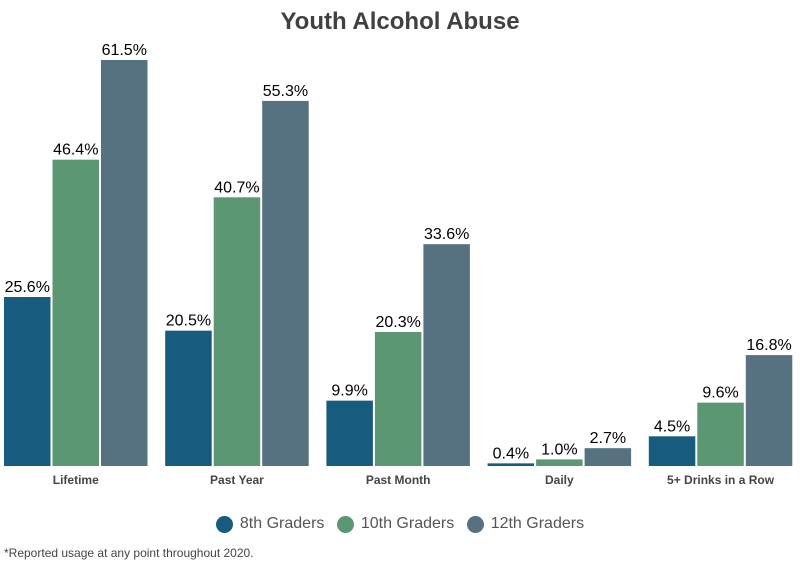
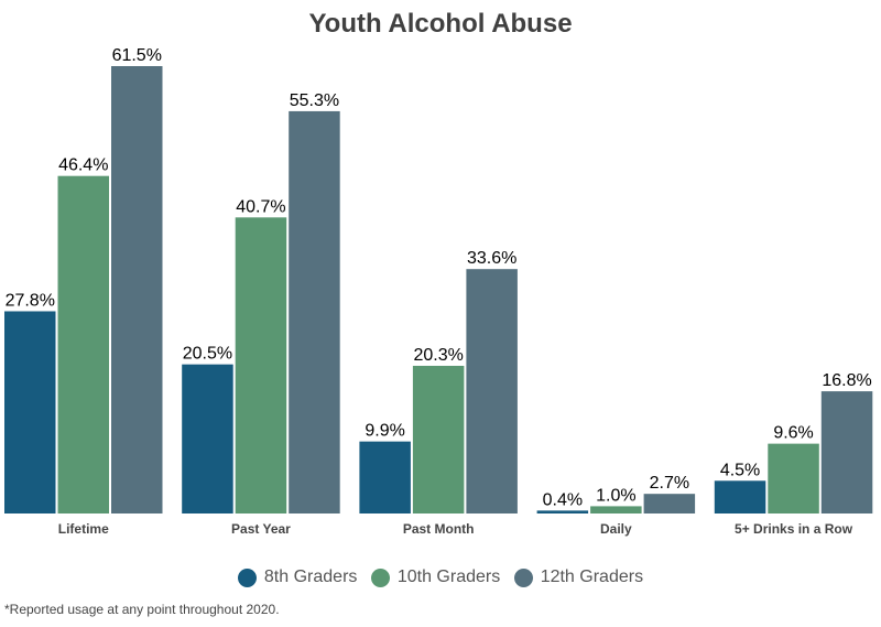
8th Graders/Lifetime: 25.6% -> 27.8%
